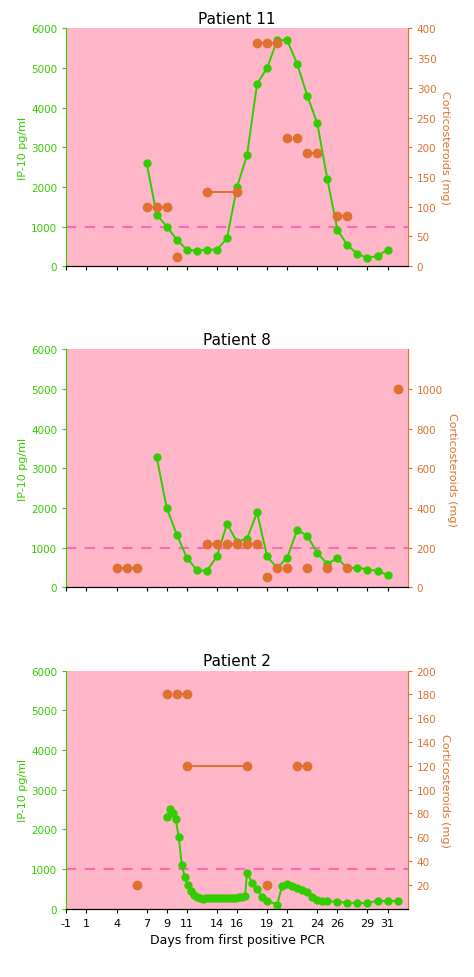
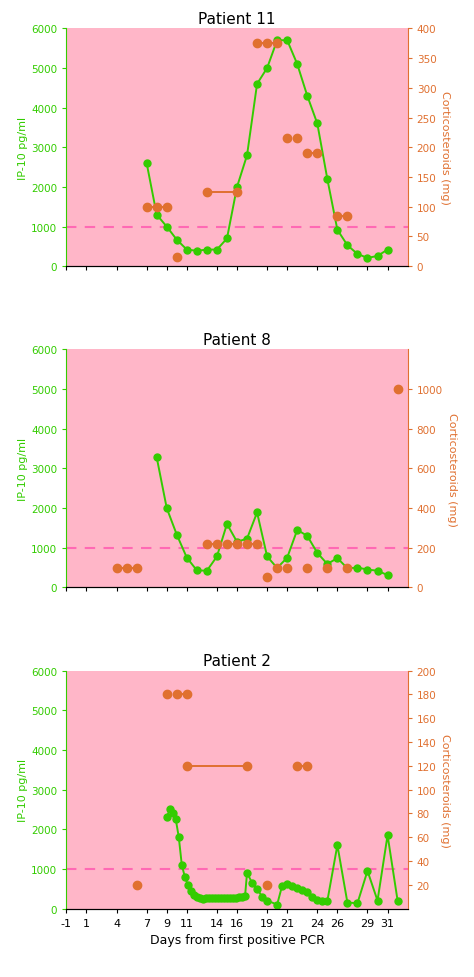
Patient 2/26: 170 -> 1600
Patient 2/29: 140 -> 950
Patient 2/31: 180 -> 1850
